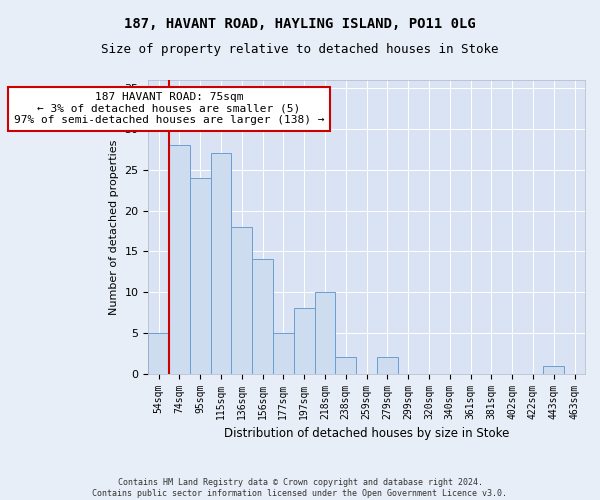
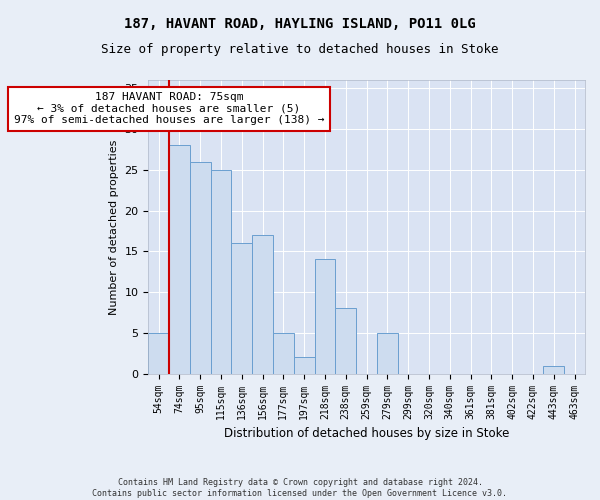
95sqm: 24 -> 26
115sqm: 27 -> 25
136sqm: 18 -> 16
156sqm: 14 -> 17
197sqm: 8 -> 2
218sqm: 10 -> 14
238sqm: 2 -> 8
279sqm: 2 -> 5
